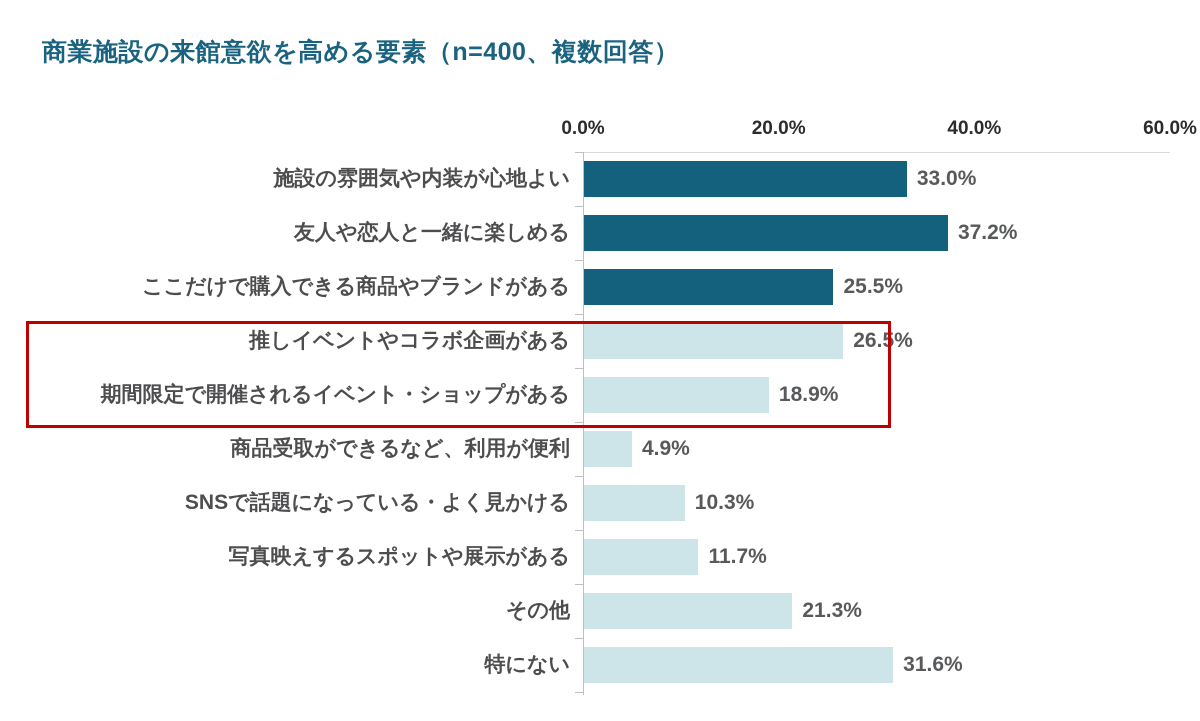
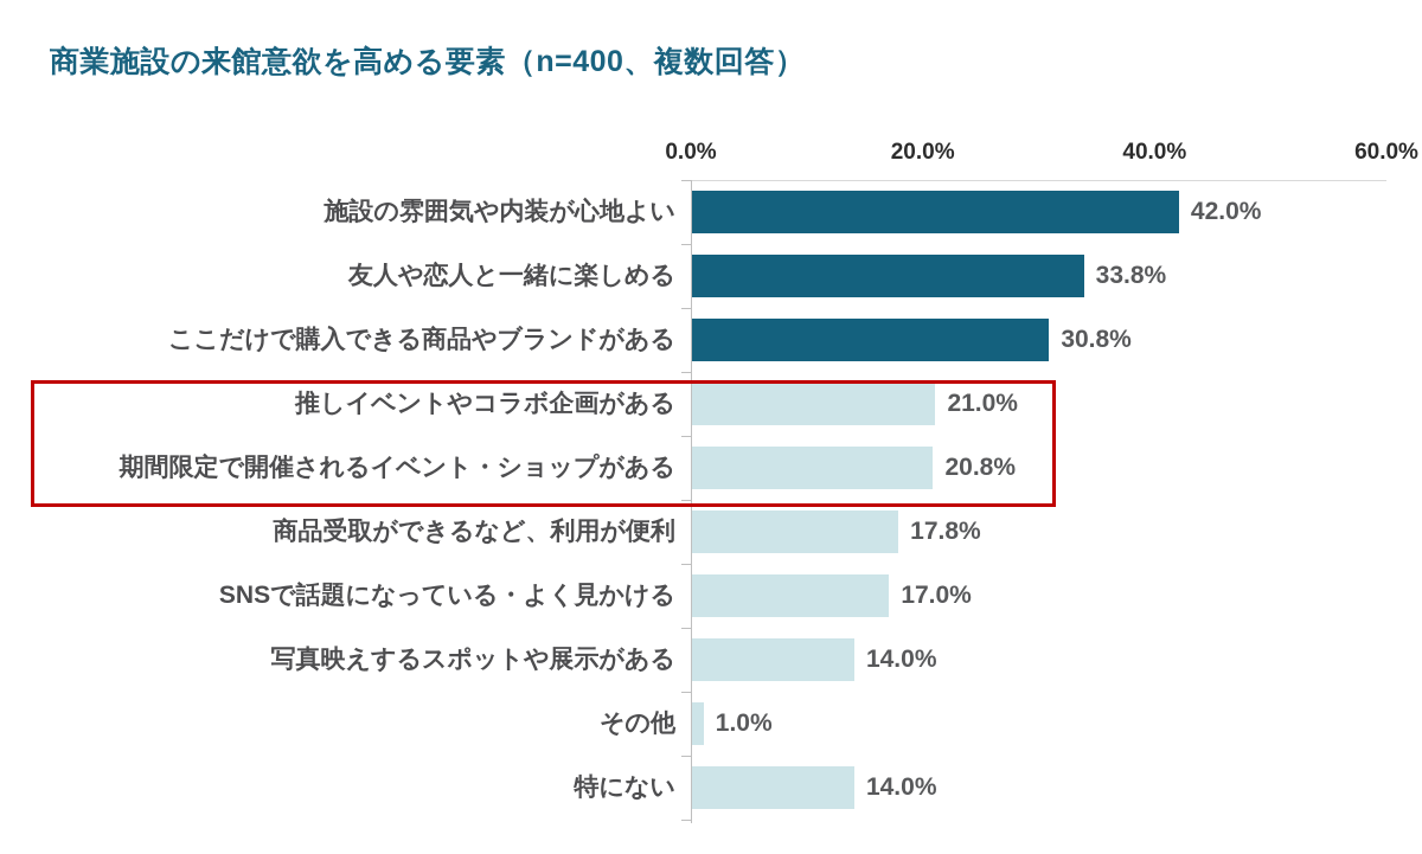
施設の雰囲気や内装が心地よい: 33.0% -> 42.0%
友人や恋人と一緒に楽しめる: 37.2% -> 33.8%
ここだけで購入できる商品やブランドがある: 25.5% -> 30.8%
推しイベントやコラボ企画がある: 26.5% -> 21.0%
期間限定で開催されるイベント・ショップがある: 18.9% -> 20.8%
商品受取ができるなど、利用が便利: 4.9% -> 17.8%
SNSで話題になっている・よく見かける: 10.3% -> 17.0%
写真映えするスポットや展示がある: 11.7% -> 14.0%
その他: 21.3% -> 1.0%
特にない: 31.6% -> 14.0%
